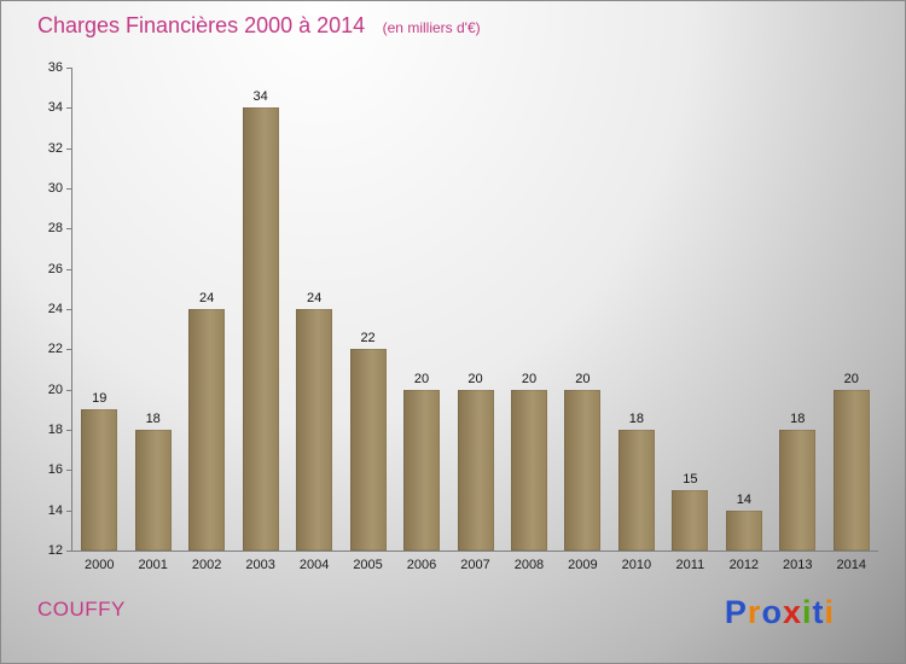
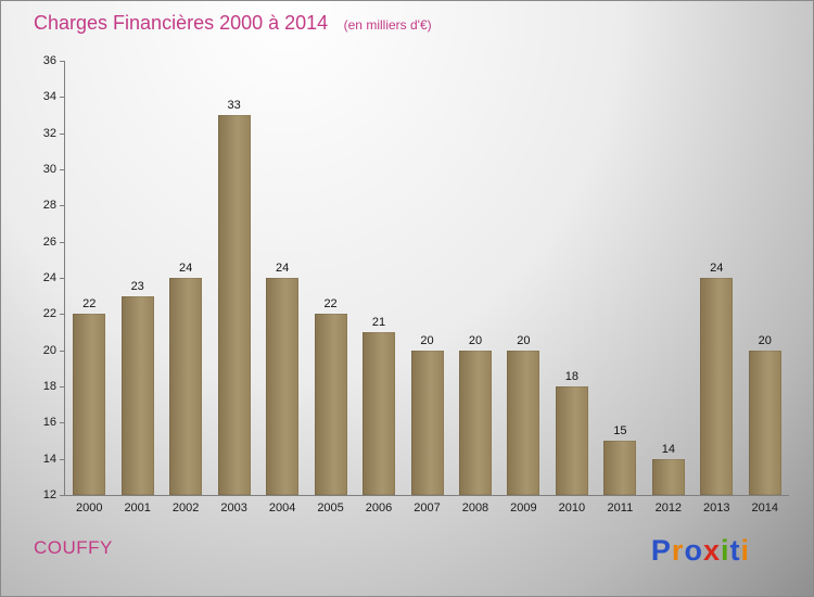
2000: 19 -> 22
2001: 18 -> 23
2003: 34 -> 33
2006: 20 -> 21
2013: 18 -> 24
